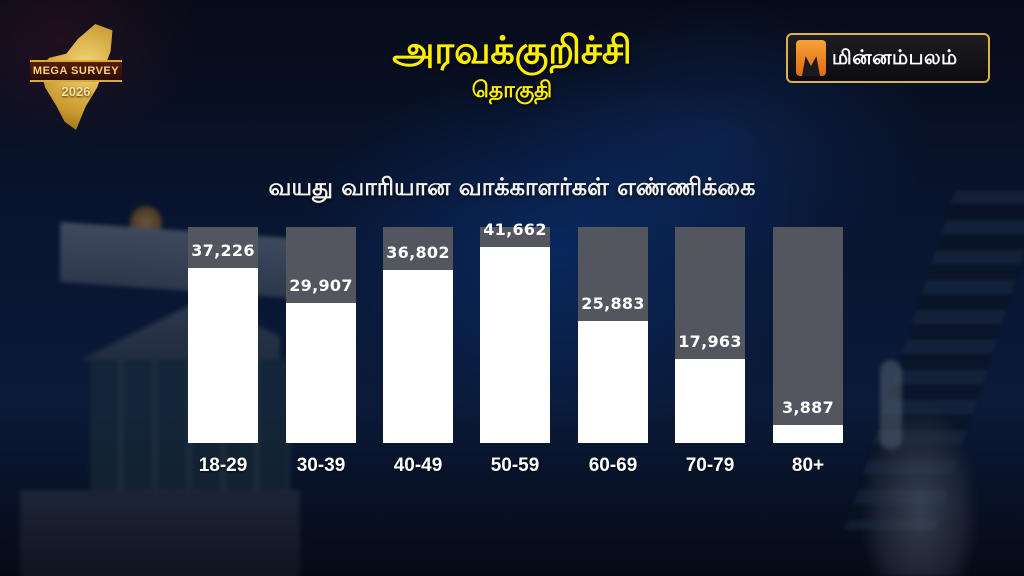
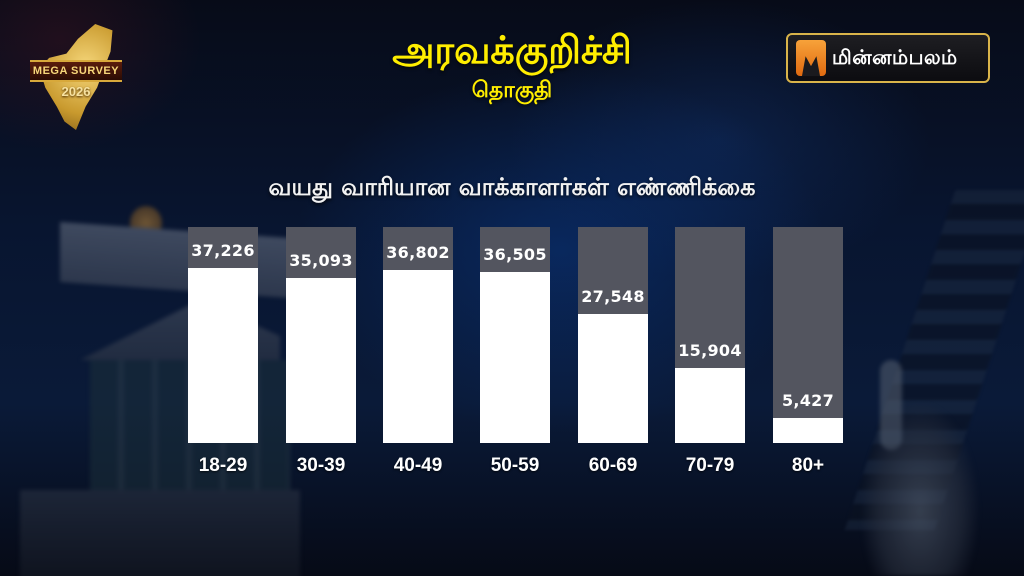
30-39: 29,907 -> 35,093
50-59: 41,662 -> 36,505
60-69: 25,883 -> 27,548
70-79: 17,963 -> 15,904
80+: 3,887 -> 5,427
